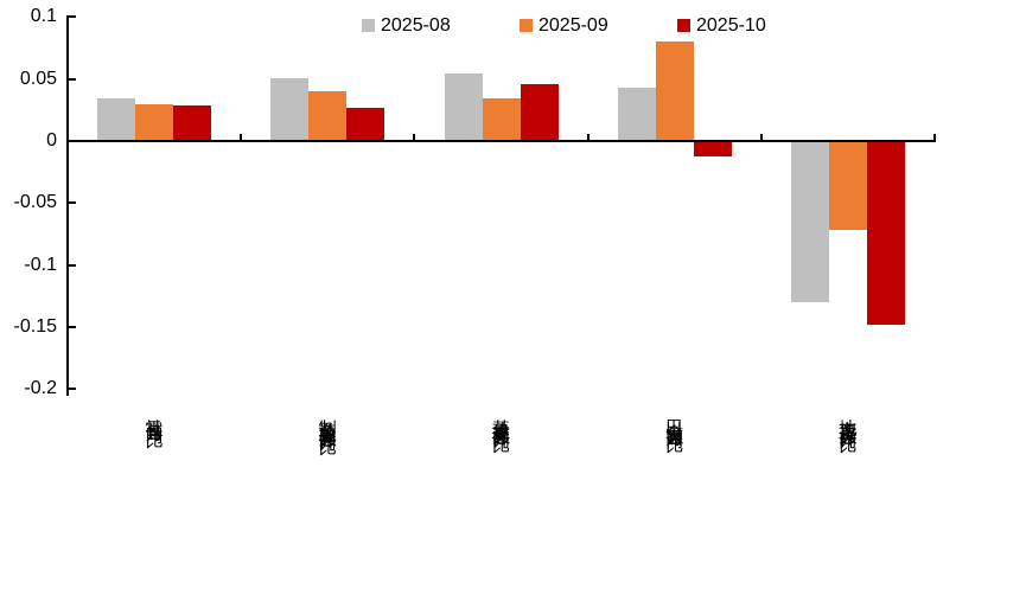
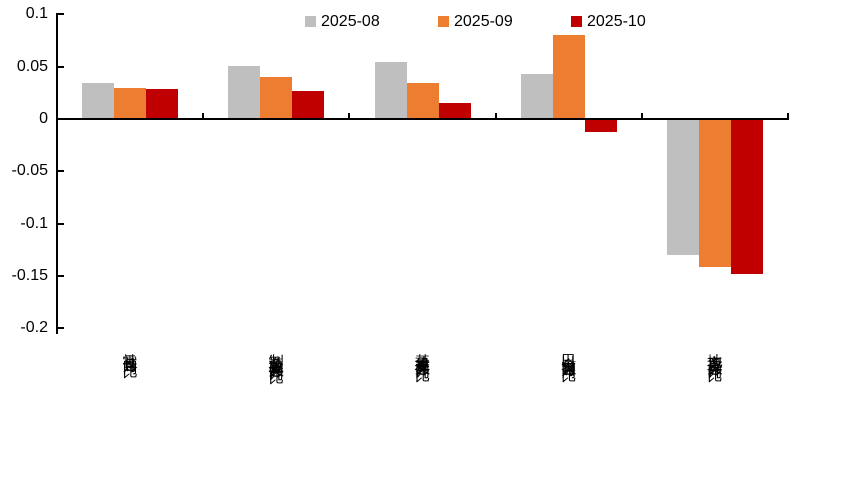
2025-10/基建投资累计同比: 0.046 -> 0.015
2025-09/地产投资累计同比: -0.072 -> -0.141
